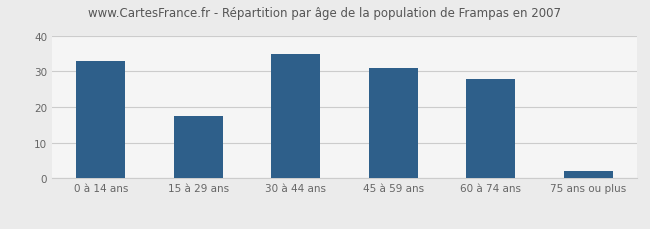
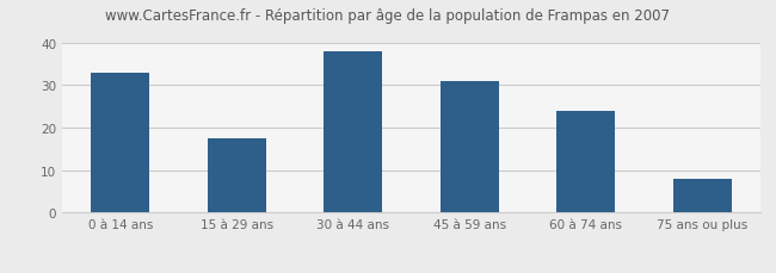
30 à 44 ans: 35.0 -> 38.0
60 à 74 ans: 28.0 -> 24.0
75 ans ou plus: 2.0 -> 8.0
